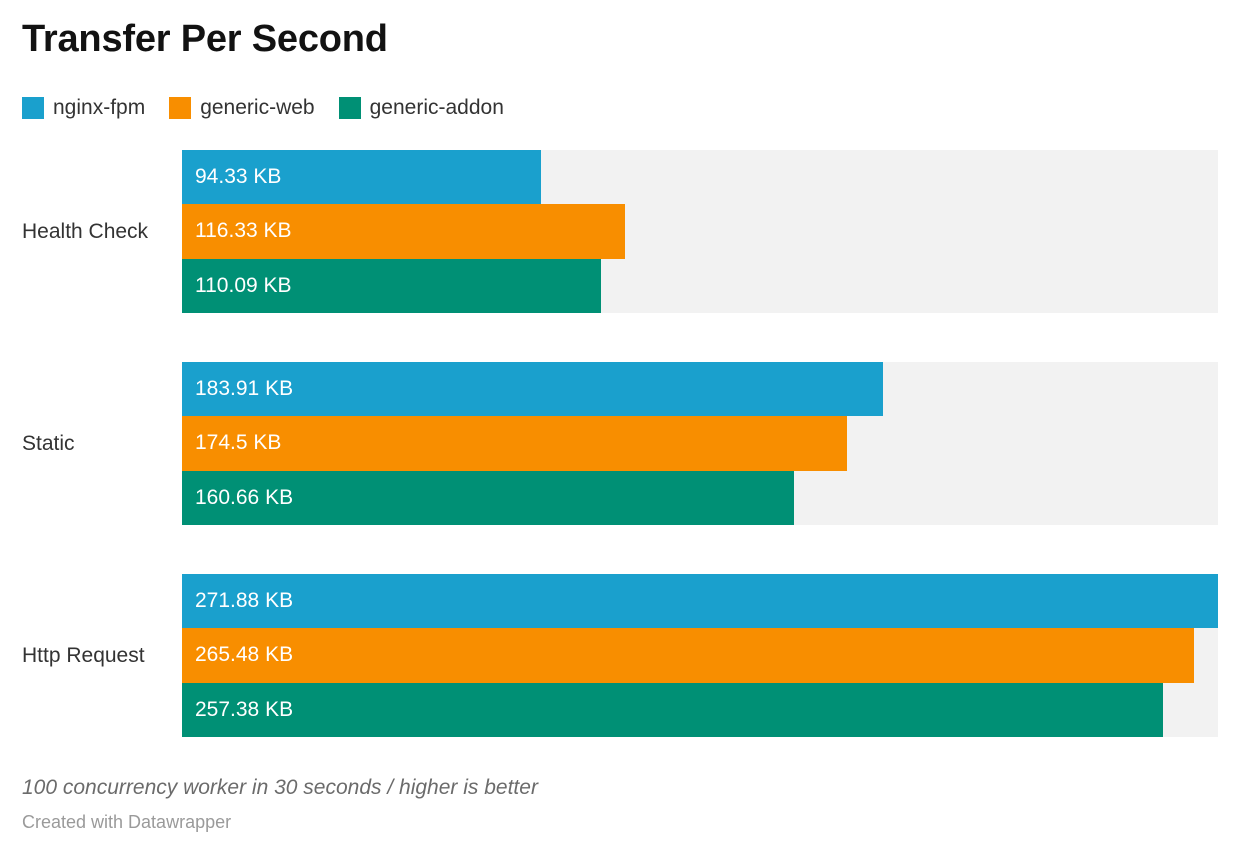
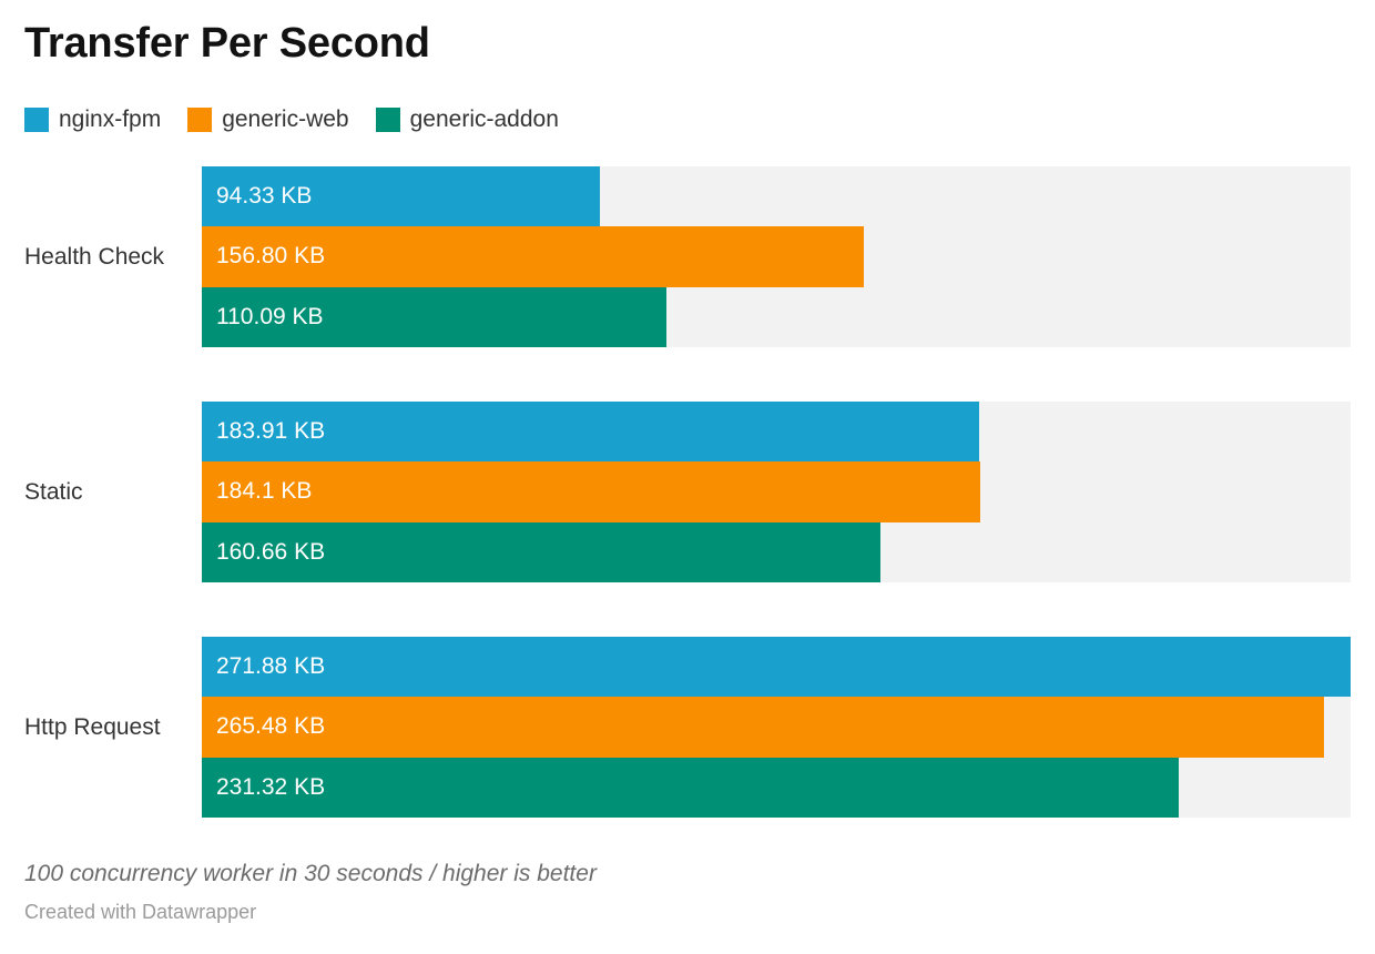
generic-web/Health Check: 116.33 -> 156.80
generic-web/Static: 174.5 -> 184.1
generic-addon/Http Request: 257.38 -> 231.32
